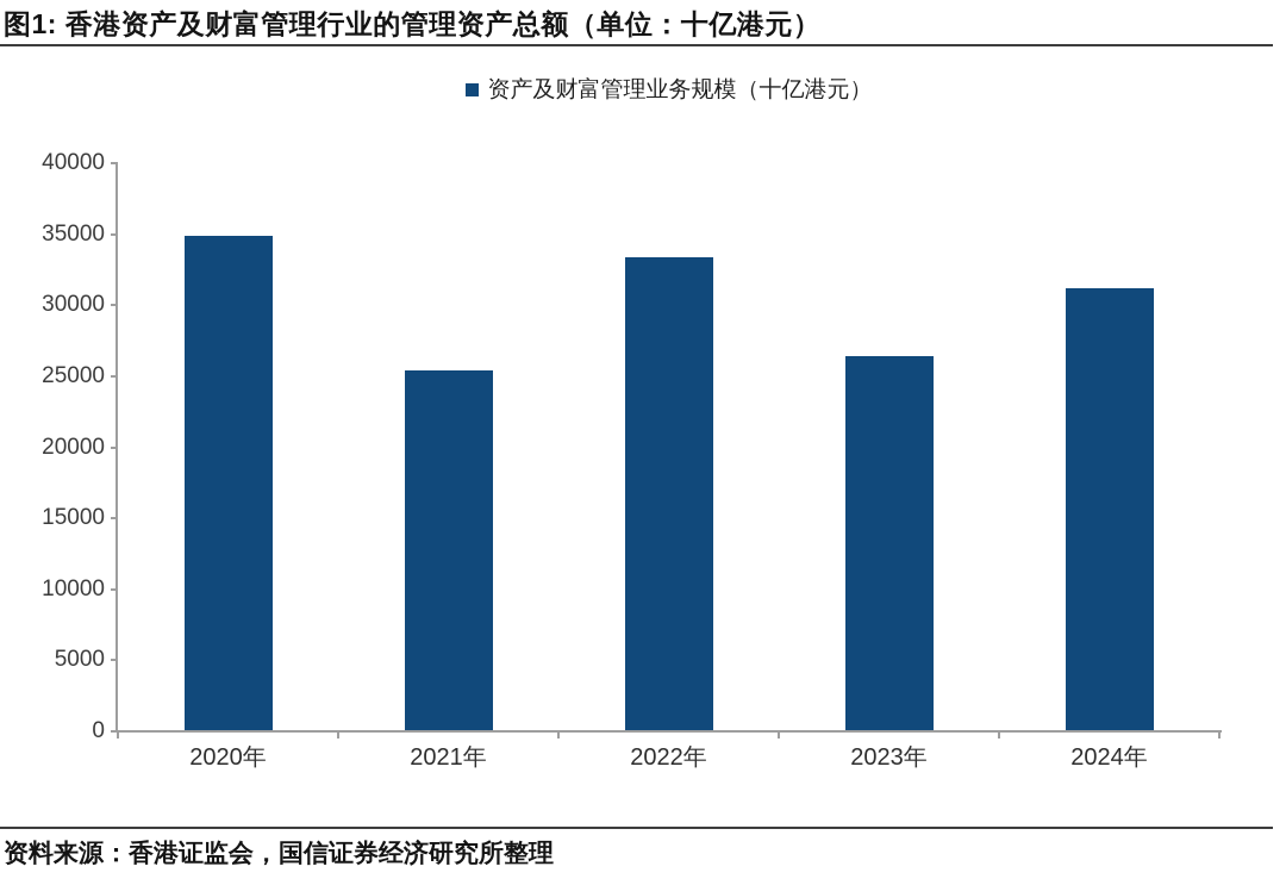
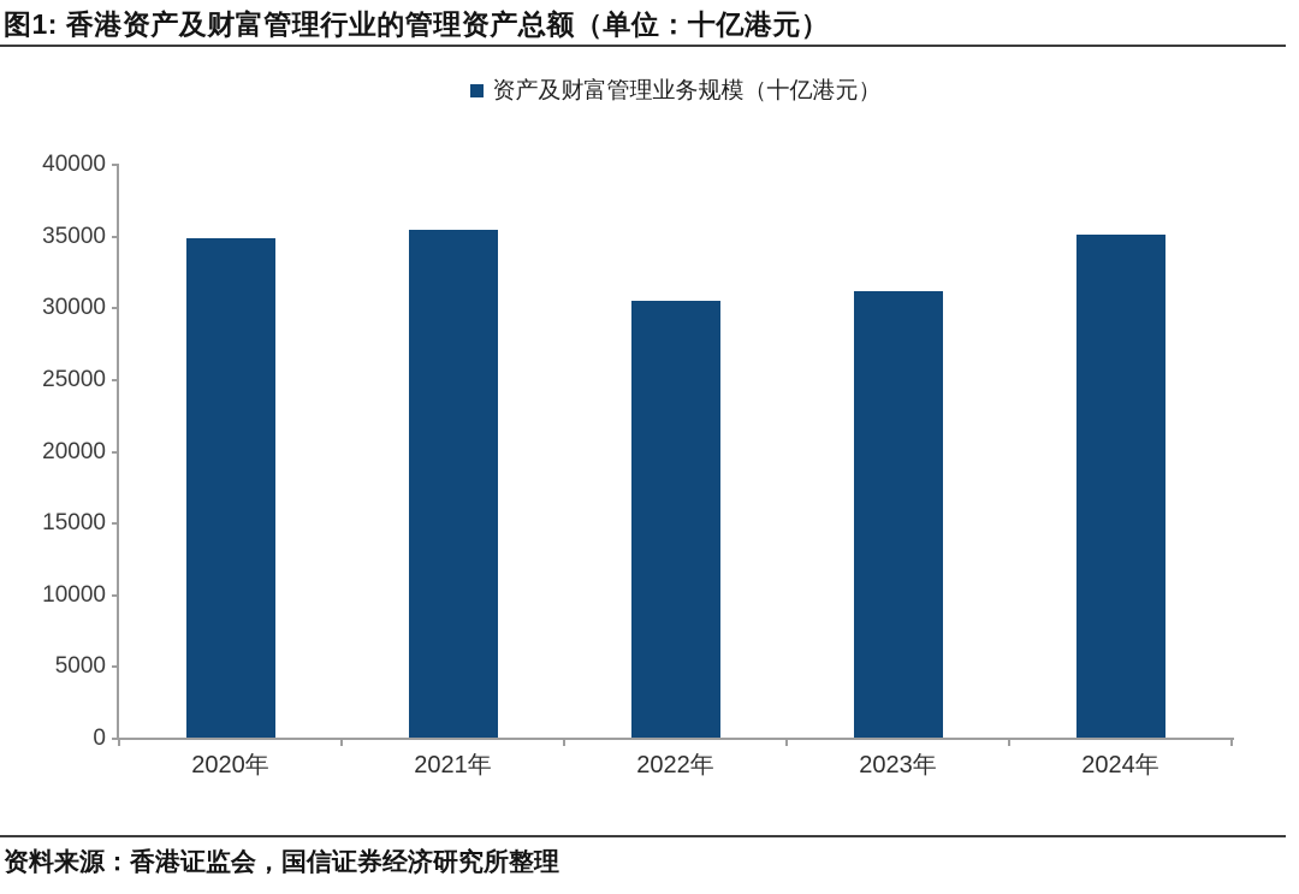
2021年: 25400 -> 35500
2022年: 33400 -> 30500
2023年: 26400 -> 31200
2024年: 31200 -> 35100
